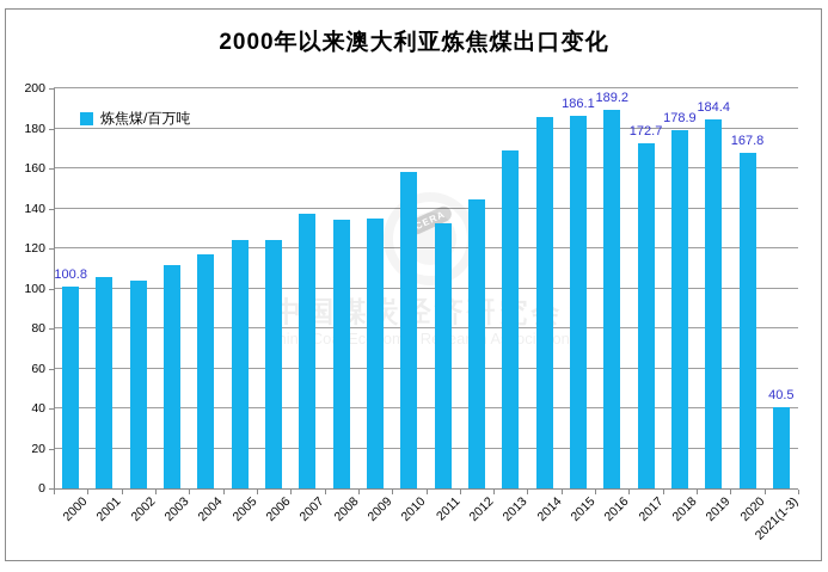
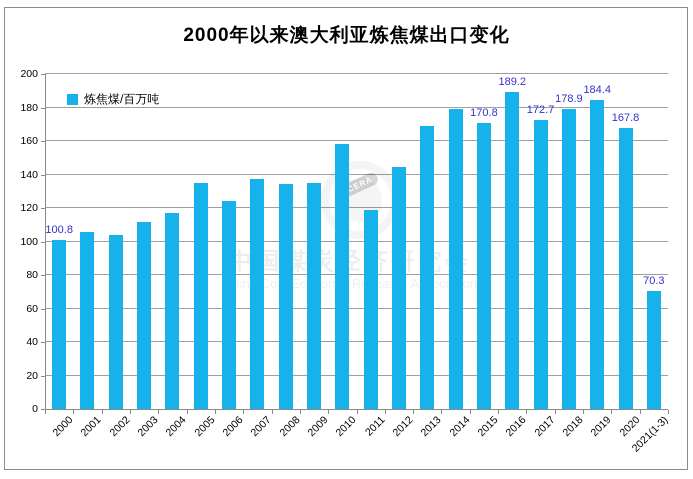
2005: 124 -> 135
2011: 133 -> 119
2014: 186 -> 179
2015: 186.1 -> 170.8
2021(1-3): 40.5 -> 70.3
